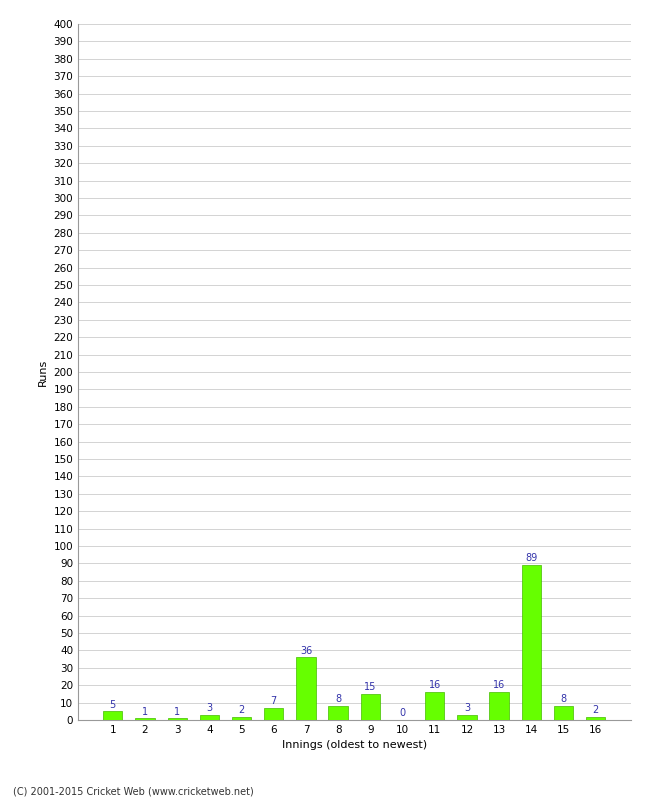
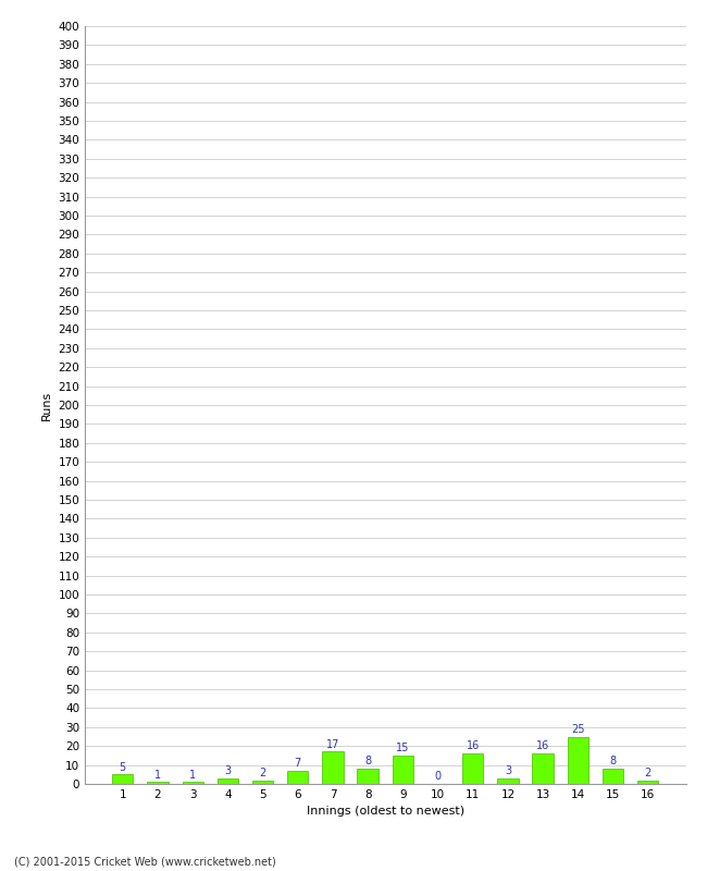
7: 36 -> 17
14: 89 -> 25
